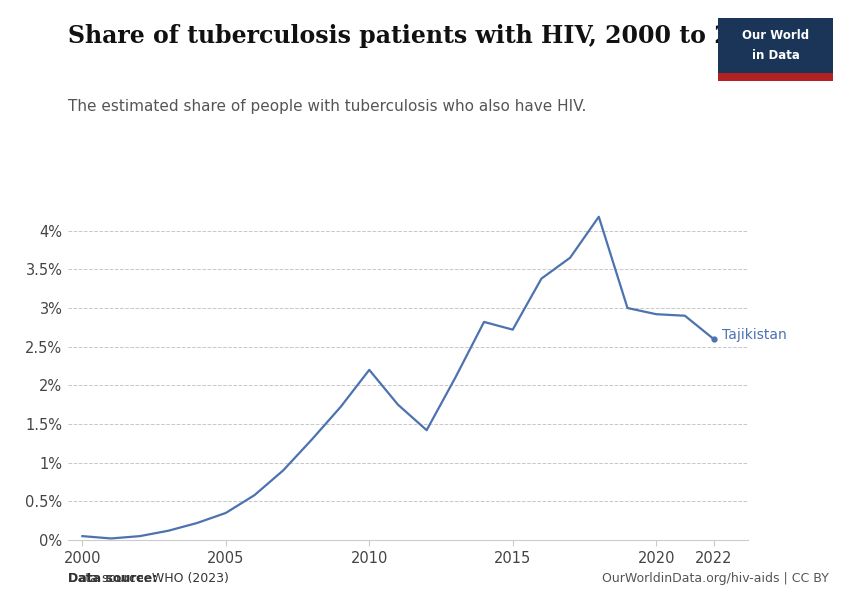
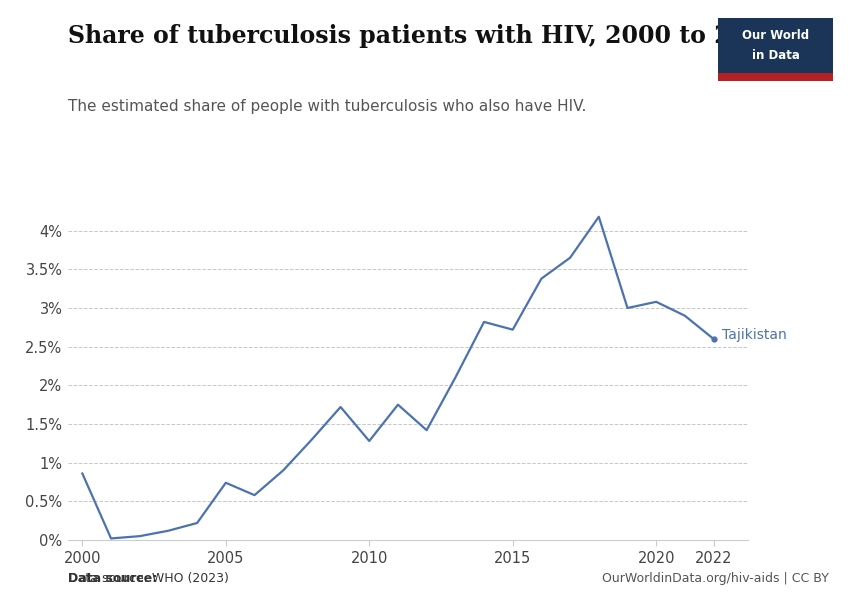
2000: 0.05% -> 0.86%
2005: 0.35% -> 0.74%
2010: 2.20% -> 1.28%
2020: 2.92% -> 3.08%
